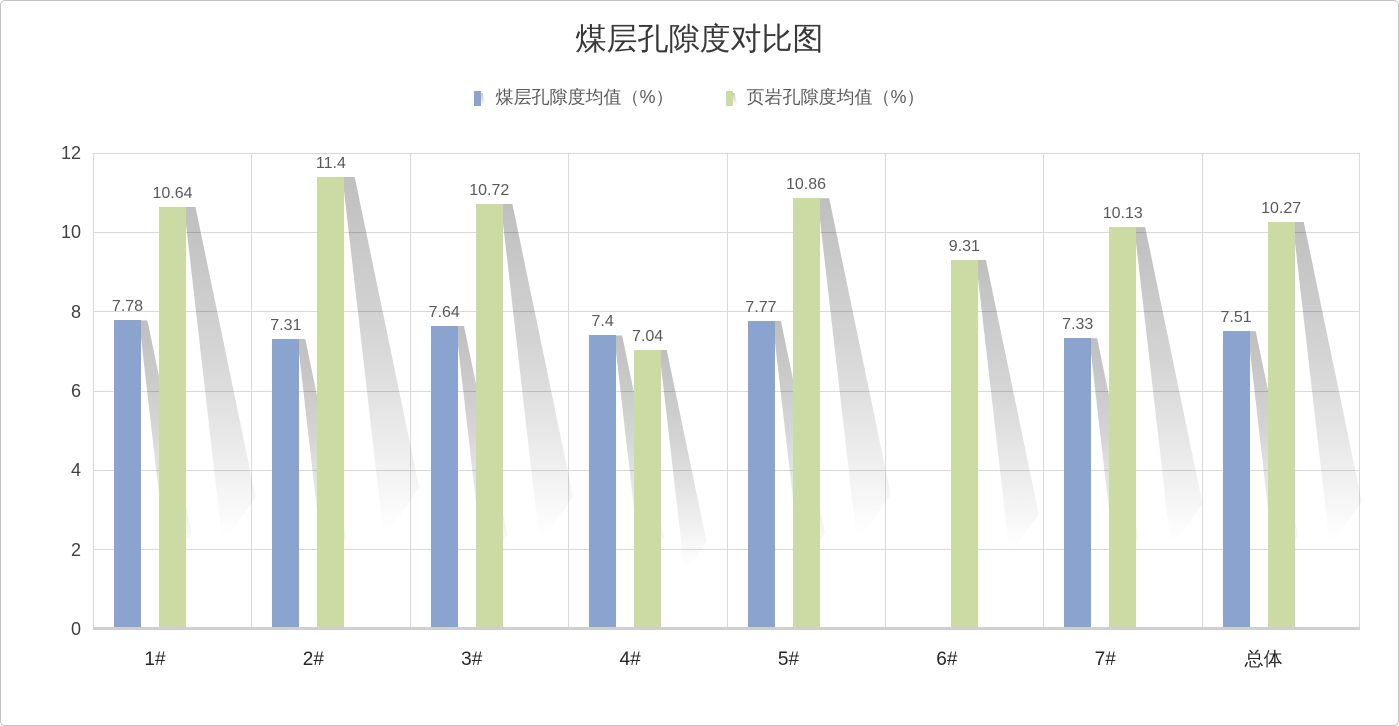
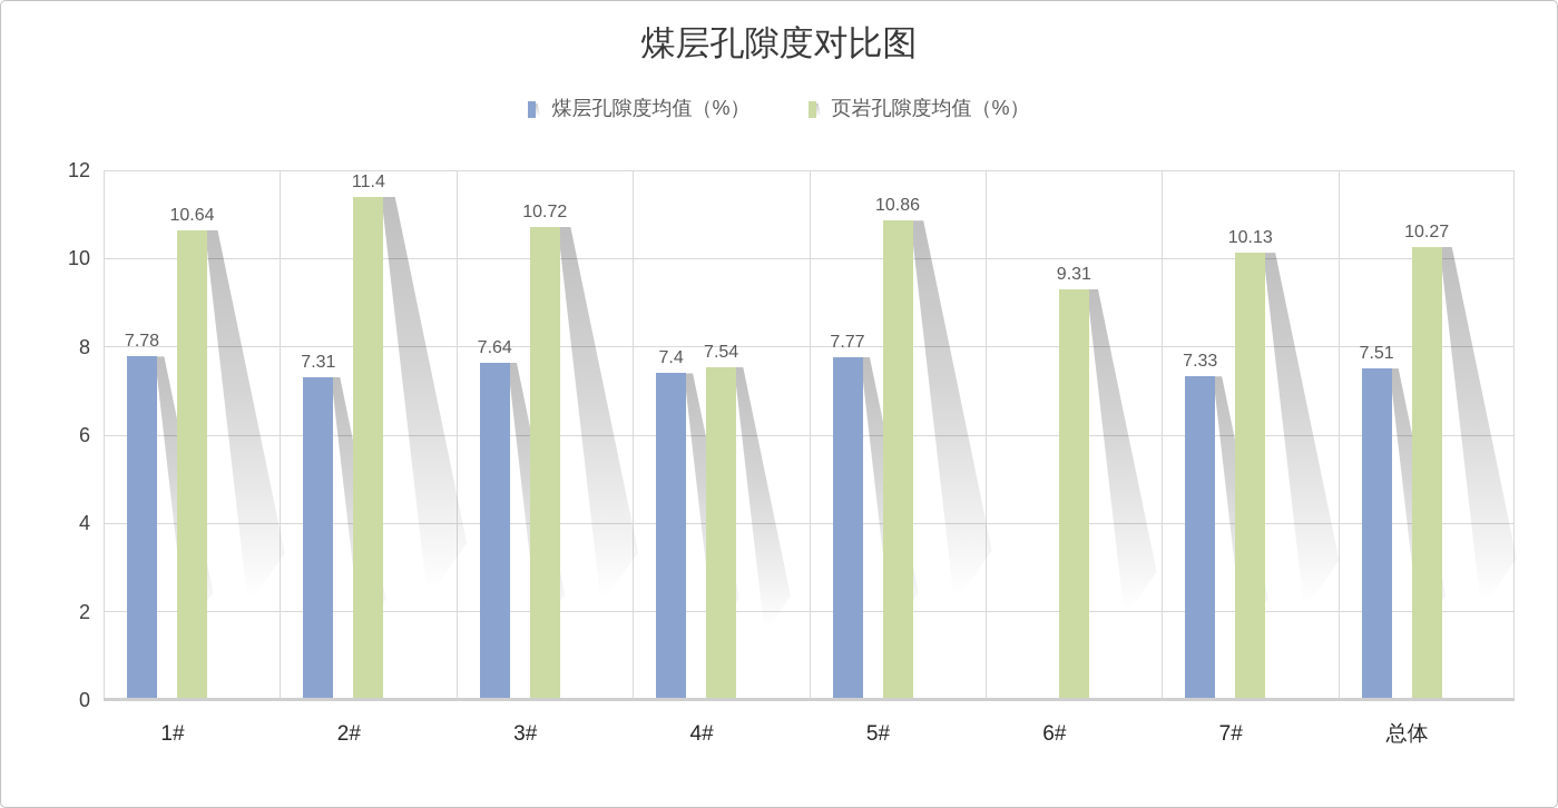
页岩孔隙度均值（%）/4#: 7.04 -> 7.54
